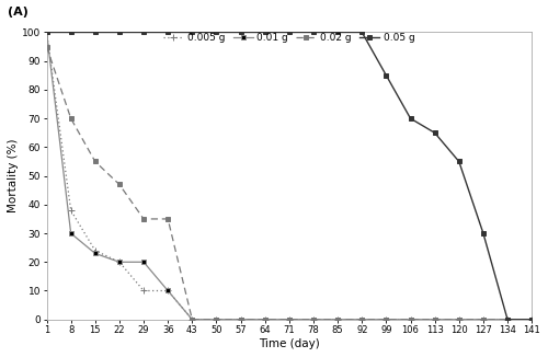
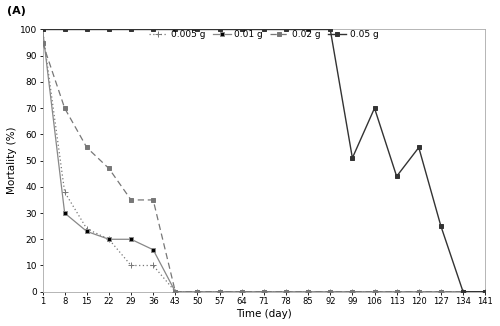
0.01 g/36: 10 -> 16
0.05 g/99: 85 -> 51
0.05 g/113: 65 -> 44
0.05 g/127: 30 -> 25
